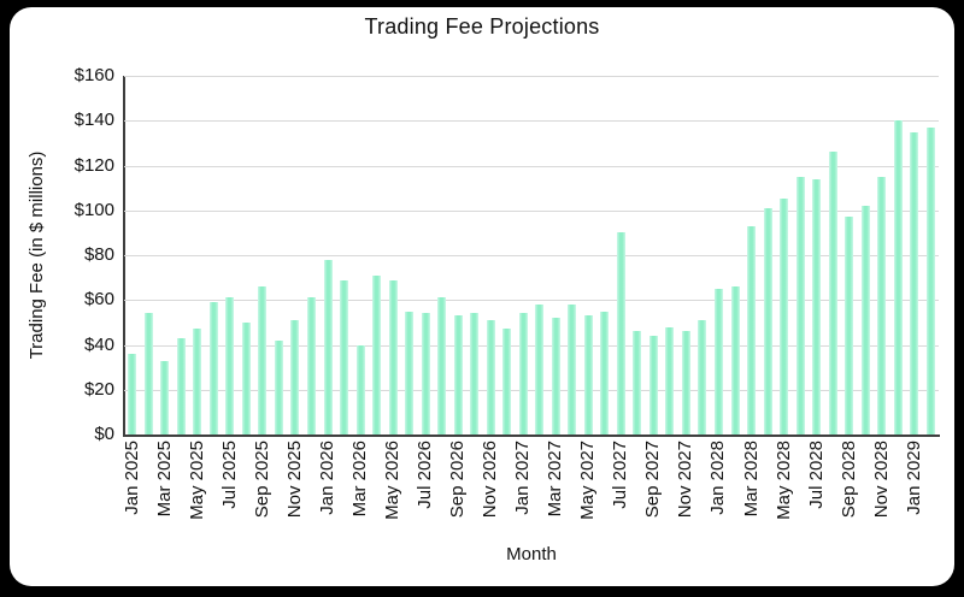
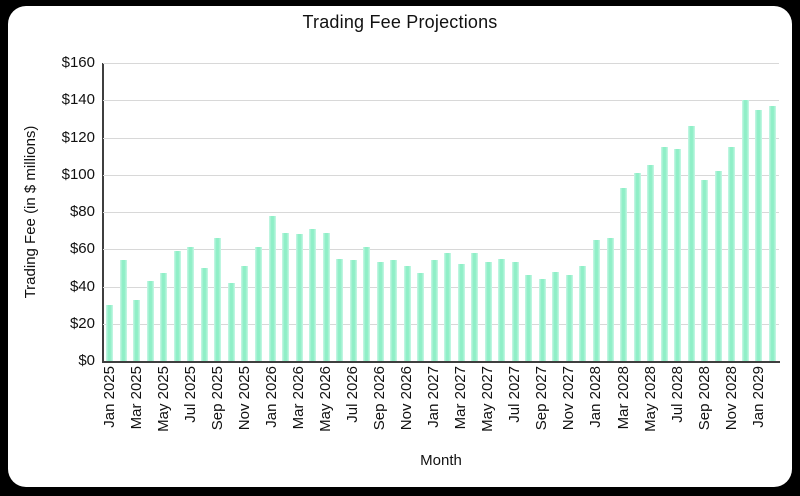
Jan 2025: $36 -> $30
Mar 2026: $40 -> $68
Jul 2027: $90 -> $53
